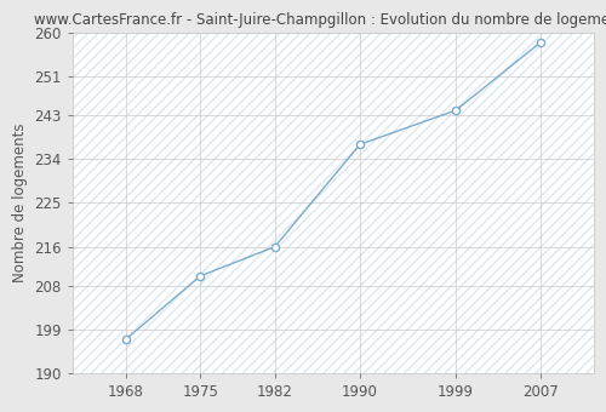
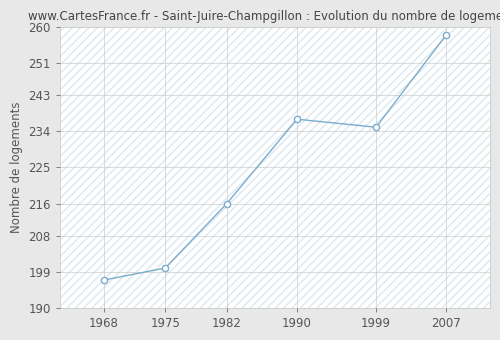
1975: 210 -> 200
1999: 244 -> 235
